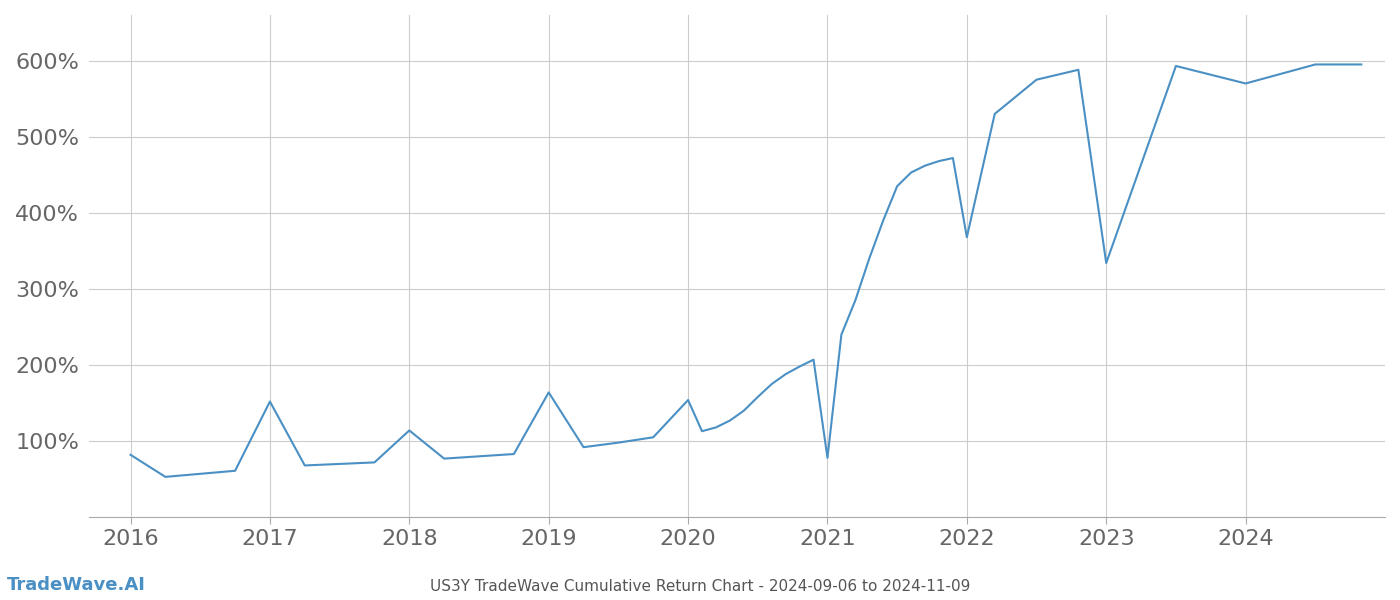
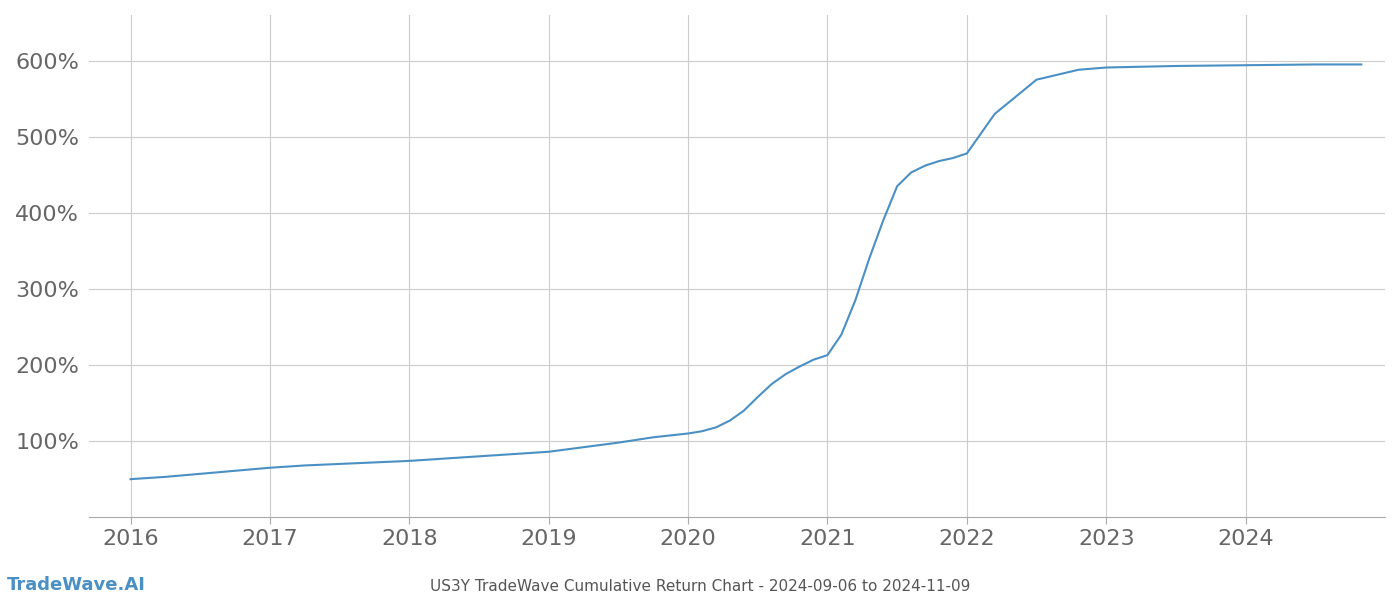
2016: 82% -> 50%
2017: 152% -> 65%
2018: 114% -> 74%
2019: 164% -> 86%
2020: 154% -> 110%
2021: 78% -> 213%
2022: 368% -> 478%
2023: 334% -> 591%
2024: 570% -> 594%
